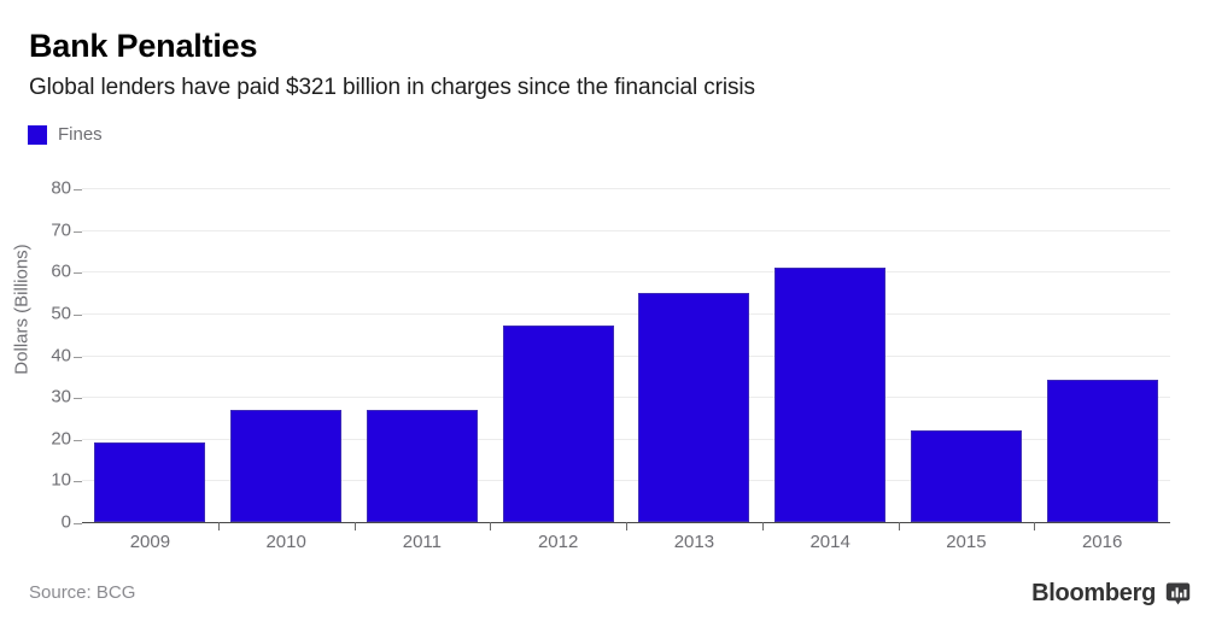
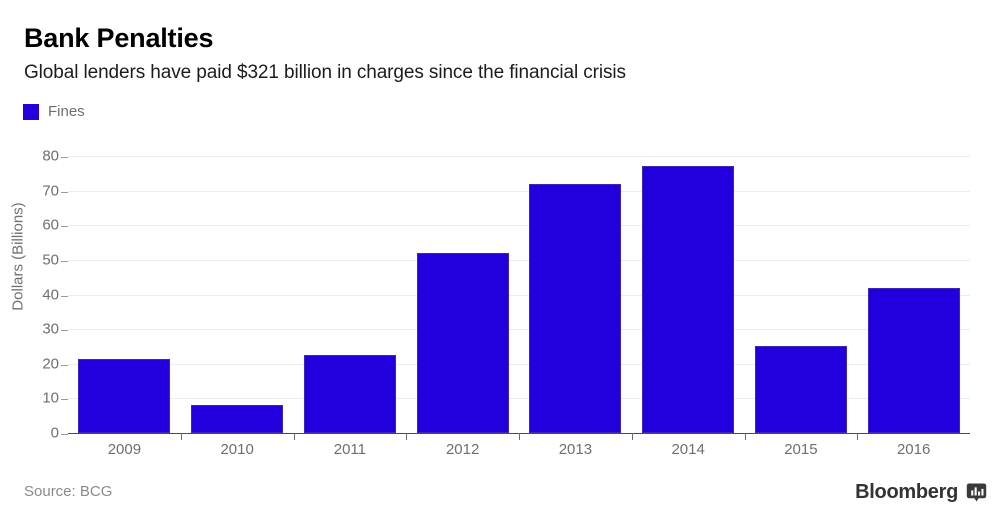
2009: 19 -> 22
2010: 27 -> 8
2011: 27 -> 22
2012: 47 -> 52
2013: 55 -> 72
2014: 61 -> 77
2015: 22 -> 25
2016: 34 -> 42
